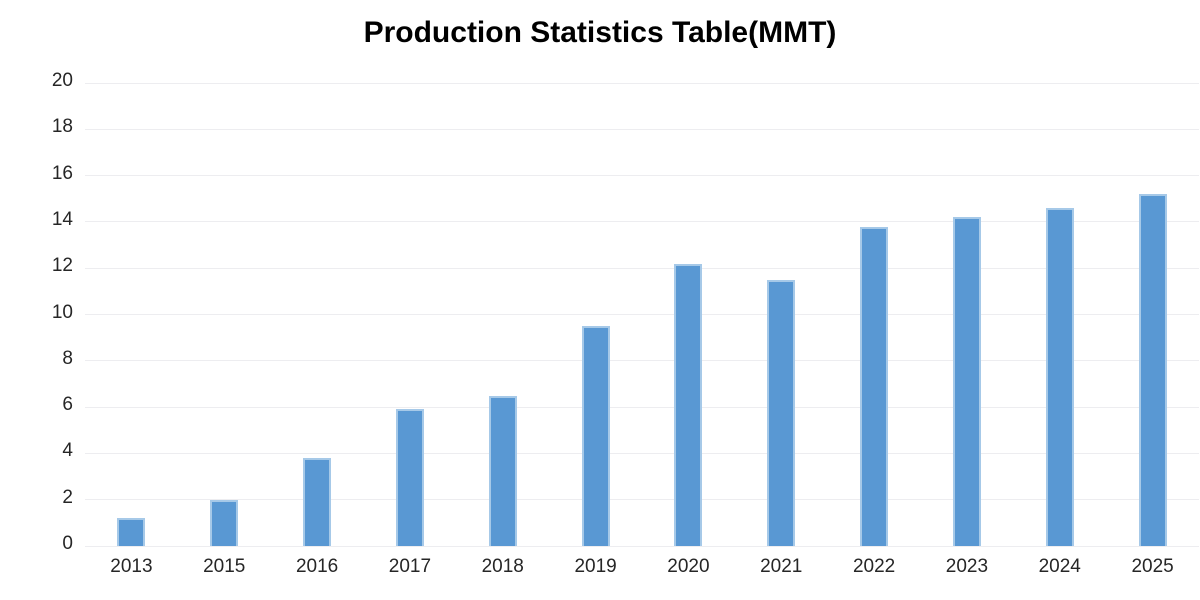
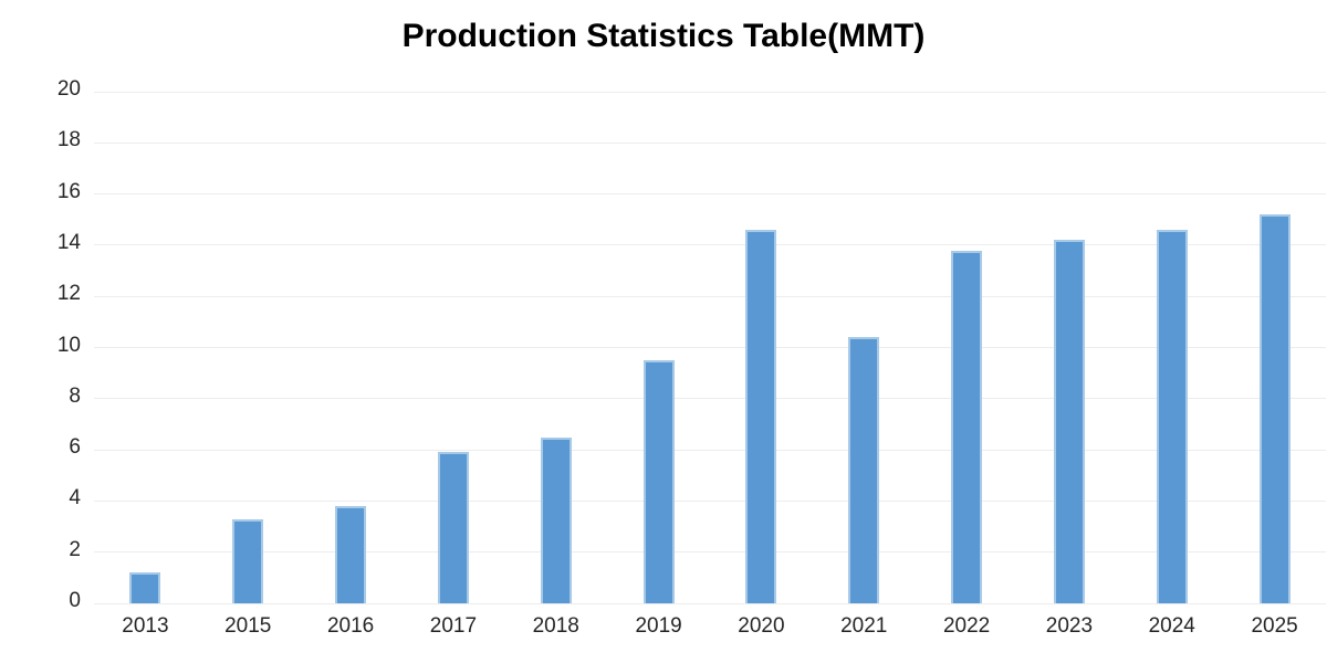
2015: 2.0 -> 3.3
2020: 12.2 -> 14.6
2021: 11.5 -> 10.4
